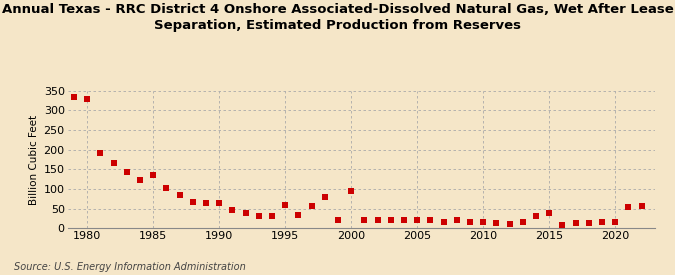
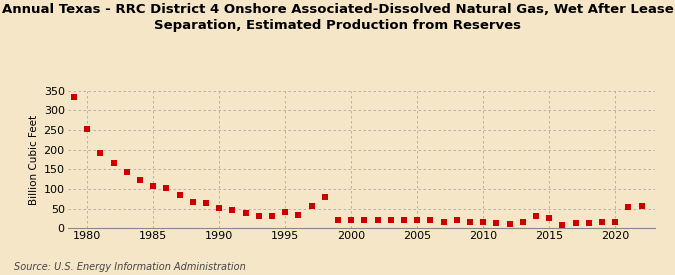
1980: 330 -> 253
1985: 135 -> 107
1990: 65 -> 52
1995: 60 -> 42
2000: 95 -> 22
2015: 40 -> 25
